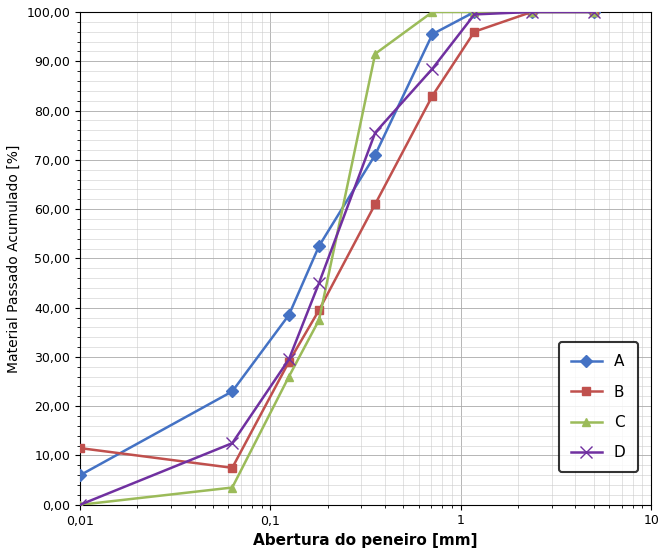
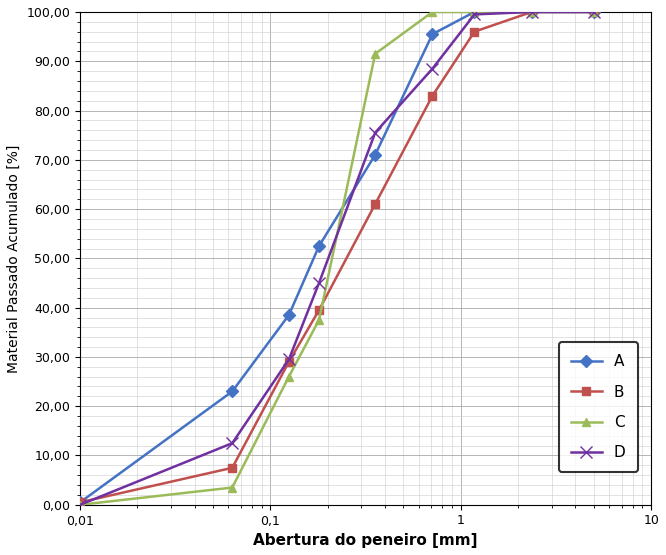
A/0,01: 6,0 -> 0,5
B/0,01: 11,5 -> 0,5
